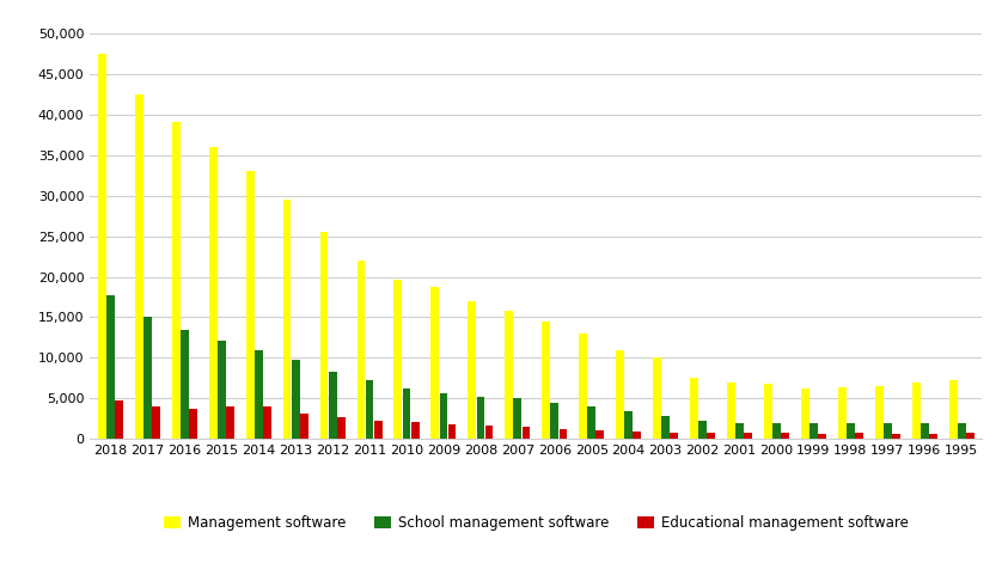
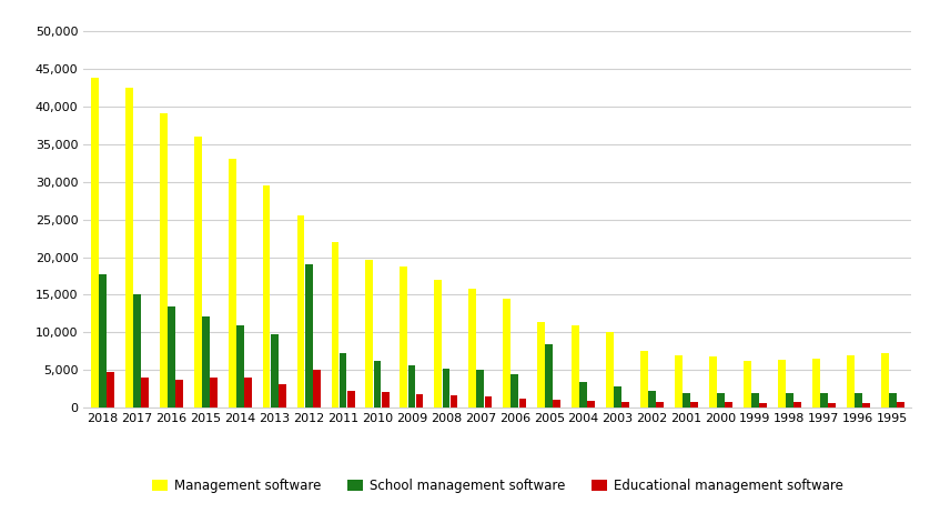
Management software/2018: 47,500 -> 43,800
School management software/2012: 8,300 -> 19,000
Educational management software/2012: 2,700 -> 5,000
Management software/2005: 13,000 -> 11,400
School management software/2005: 4,100 -> 8,400
